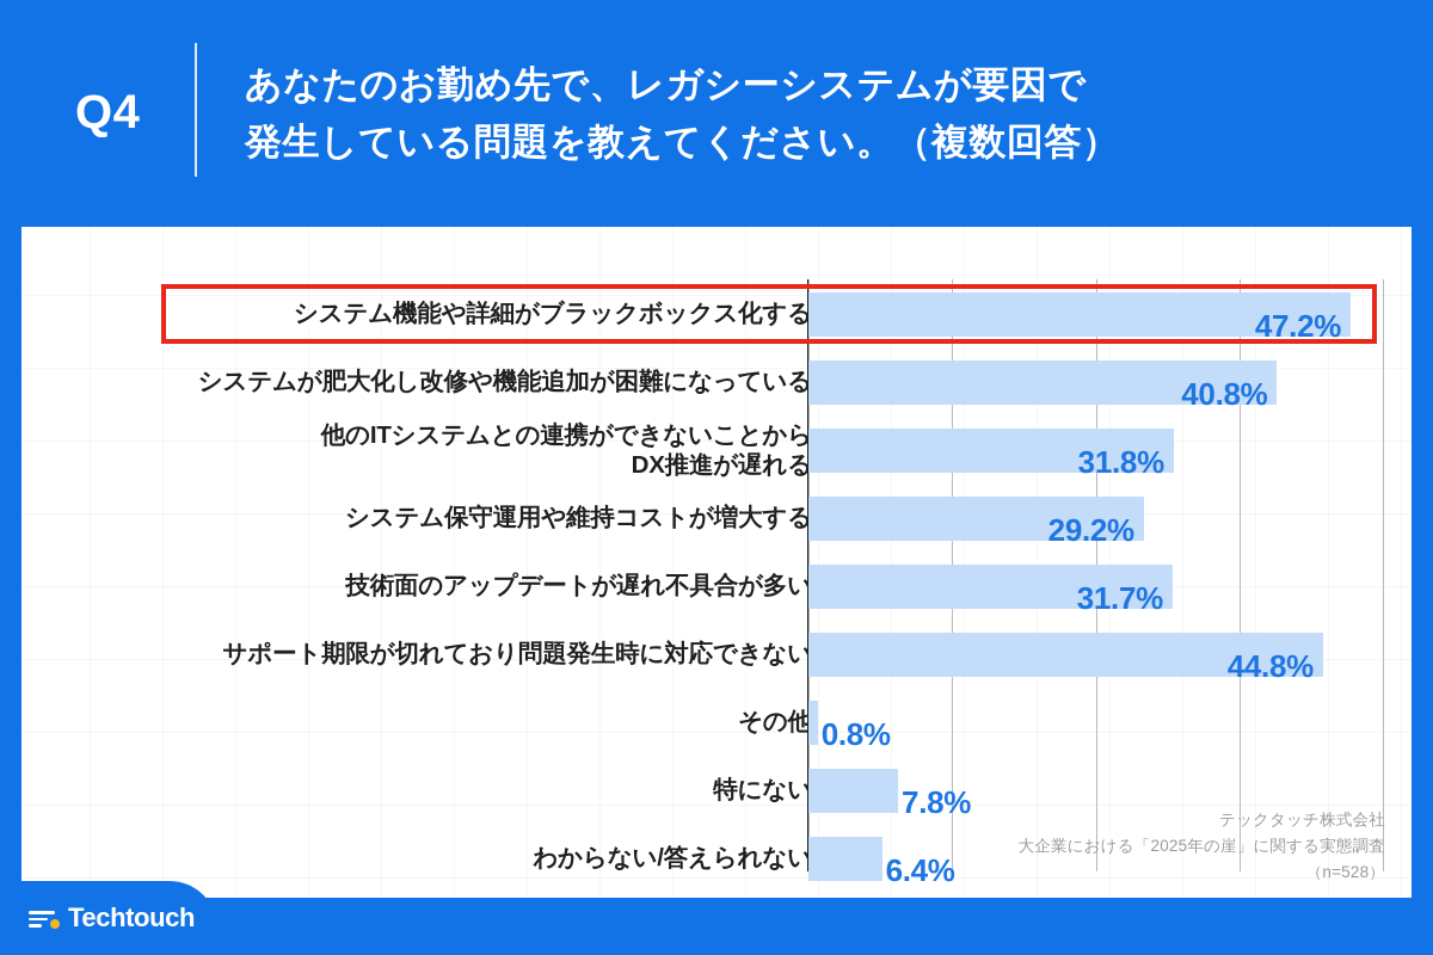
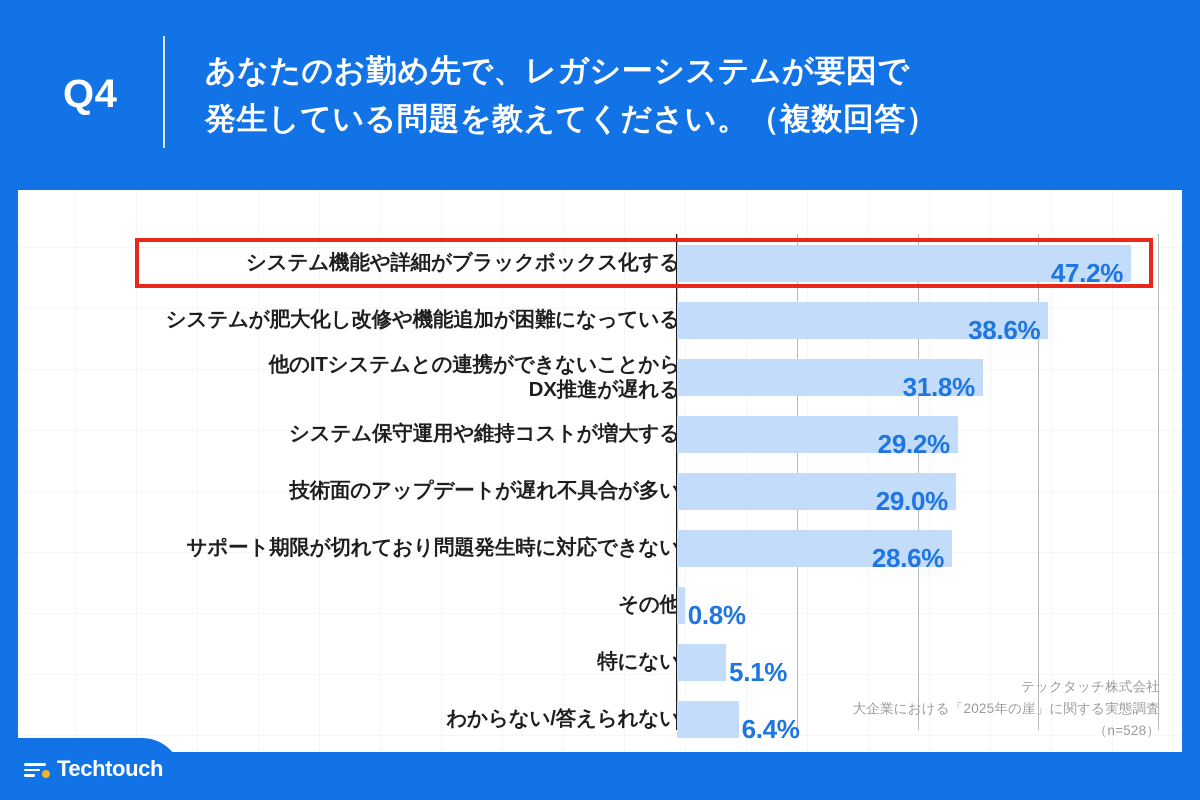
システムが肥大化し改修や機能追加が困難になっている: 40.8% -> 38.6%
技術面のアップデートが遅れ不具合が多い: 31.7% -> 29.0%
サポート期限が切れており問題発生時に対応できない: 44.8% -> 28.6%
特にない: 7.8% -> 5.1%
